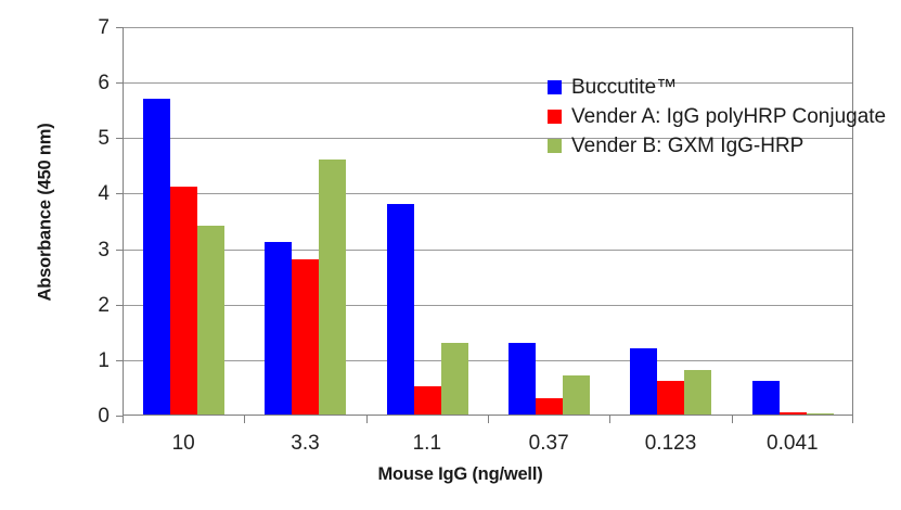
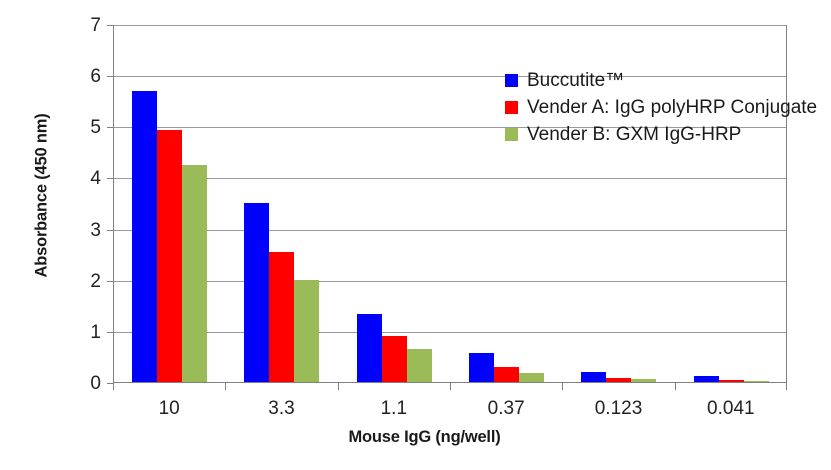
Vender A: IgG polyHRP Conjugate/10: 4.1 -> 4.9
Vender B: GXM IgG-HRP/10: 3.4 -> 4.2
Buccutite™/3.3: 3.1 -> 3.5
Vender A: IgG polyHRP Conjugate/3.3: 2.8 -> 2.5
Vender B: GXM IgG-HRP/3.3: 4.6 -> 2.0
Buccutite™/1.1: 3.8 -> 1.3
Vender A: IgG polyHRP Conjugate/1.1: 0.5 -> 0.9
Vender B: GXM IgG-HRP/1.1: 1.3 -> 0.7
Buccutite™/0.37: 1.3 -> 0.6
Vender B: GXM IgG-HRP/0.37: 0.7 -> 0.2
Buccutite™/0.123: 1.2 -> 0.2
Vender A: IgG polyHRP Conjugate/0.123: 0.6 -> 0.1
Vender B: GXM IgG-HRP/0.123: 0.8 -> 0.1
Buccutite™/0.041: 0.6 -> 0.1
